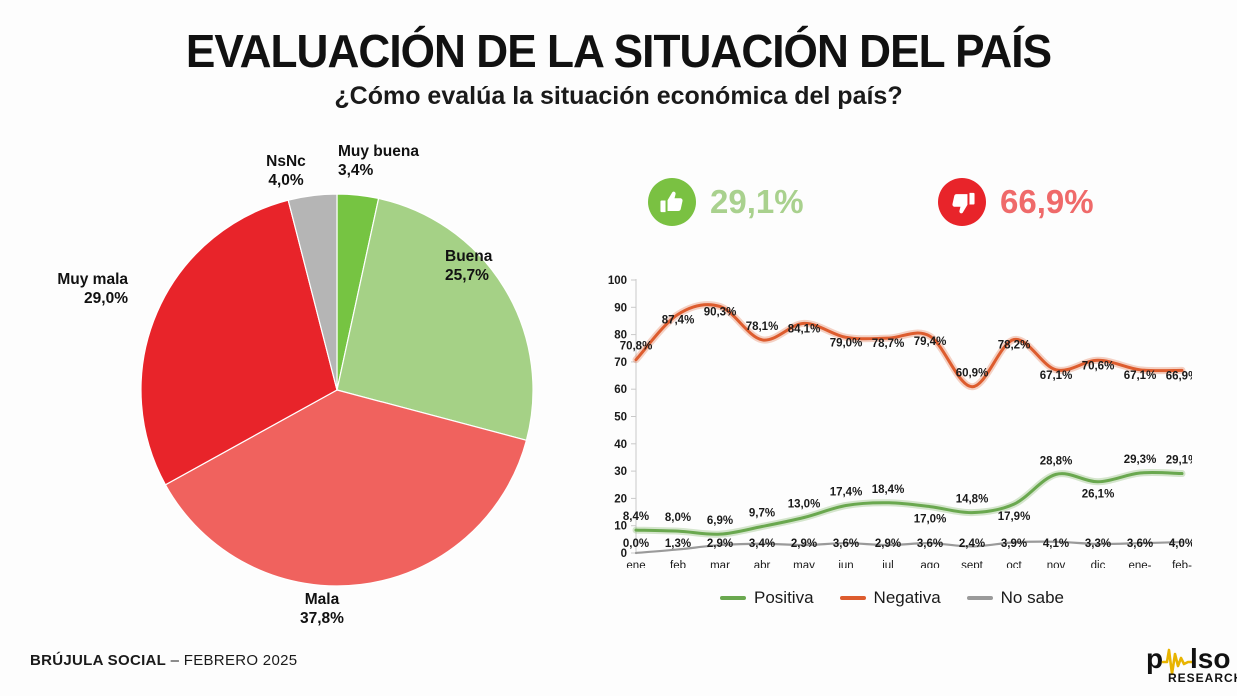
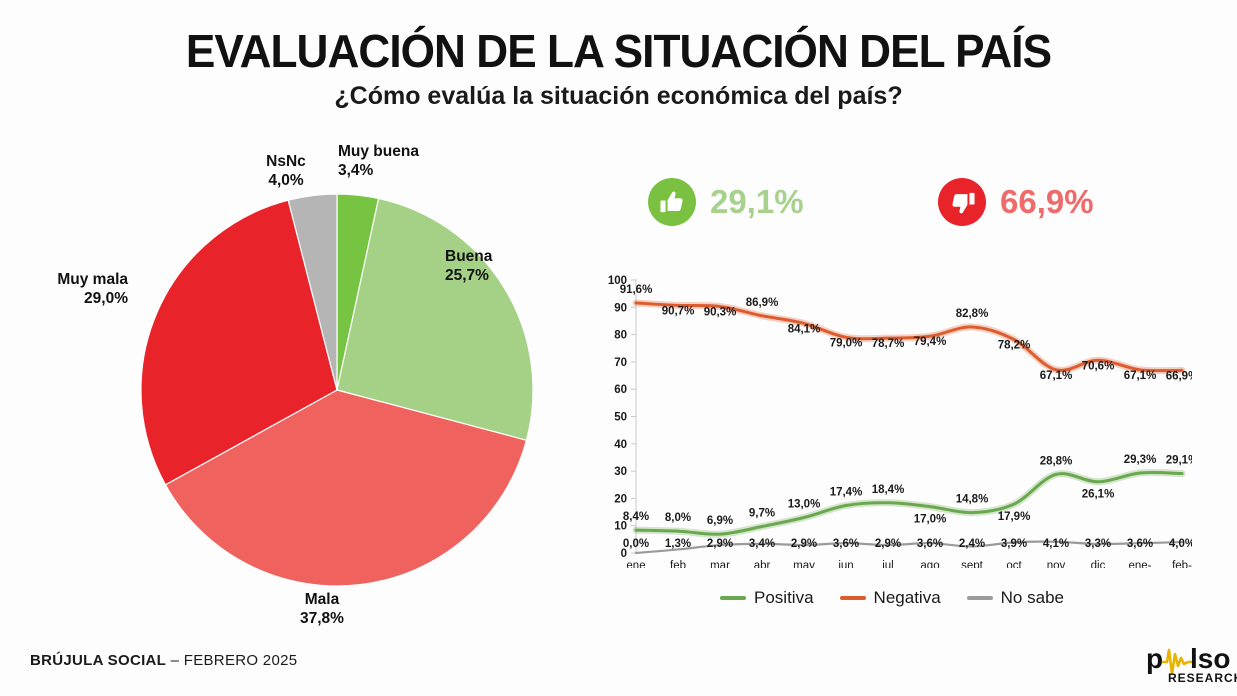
Negativa/ene: 70,8% -> 91,6%
Negativa/feb: 87,4% -> 90,7%
Negativa/abr: 78,1% -> 86,9%
Negativa/sept: 60,9% -> 82,8%
